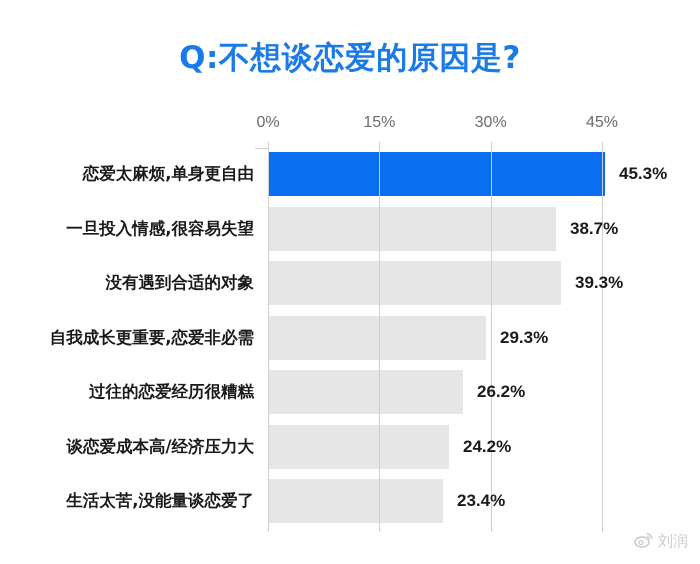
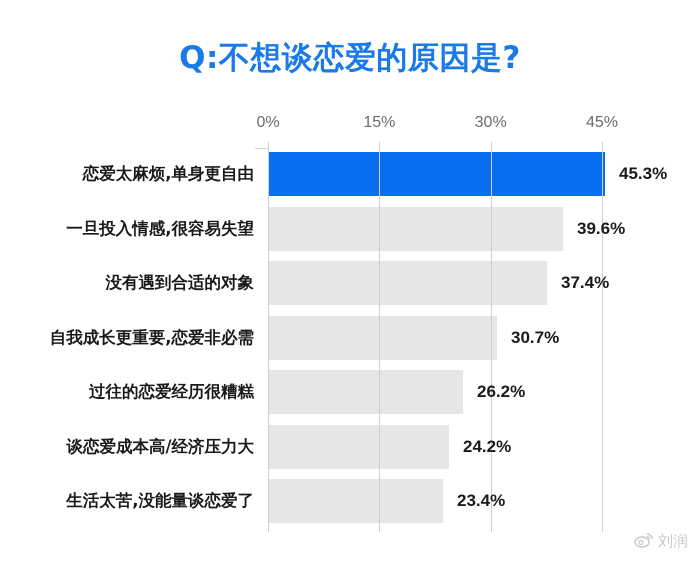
一旦投入情感,很容易失望: 38.7% -> 39.6%
没有遇到合适的对象: 39.3% -> 37.4%
自我成长更重要,恋爱非必需: 29.3% -> 30.7%
